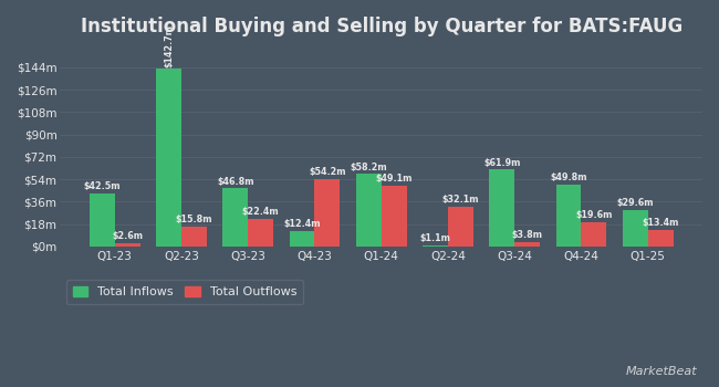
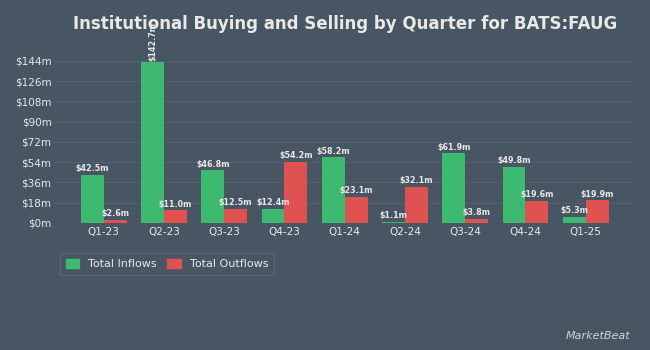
Total Outflows/Q2-23: $15.8m -> $11.0m
Total Outflows/Q3-23: $22.4m -> $12.5m
Total Outflows/Q1-24: $49.1m -> $23.1m
Total Inflows/Q1-25: $29.6m -> $5.3m
Total Outflows/Q1-25: $13.4m -> $19.9m
